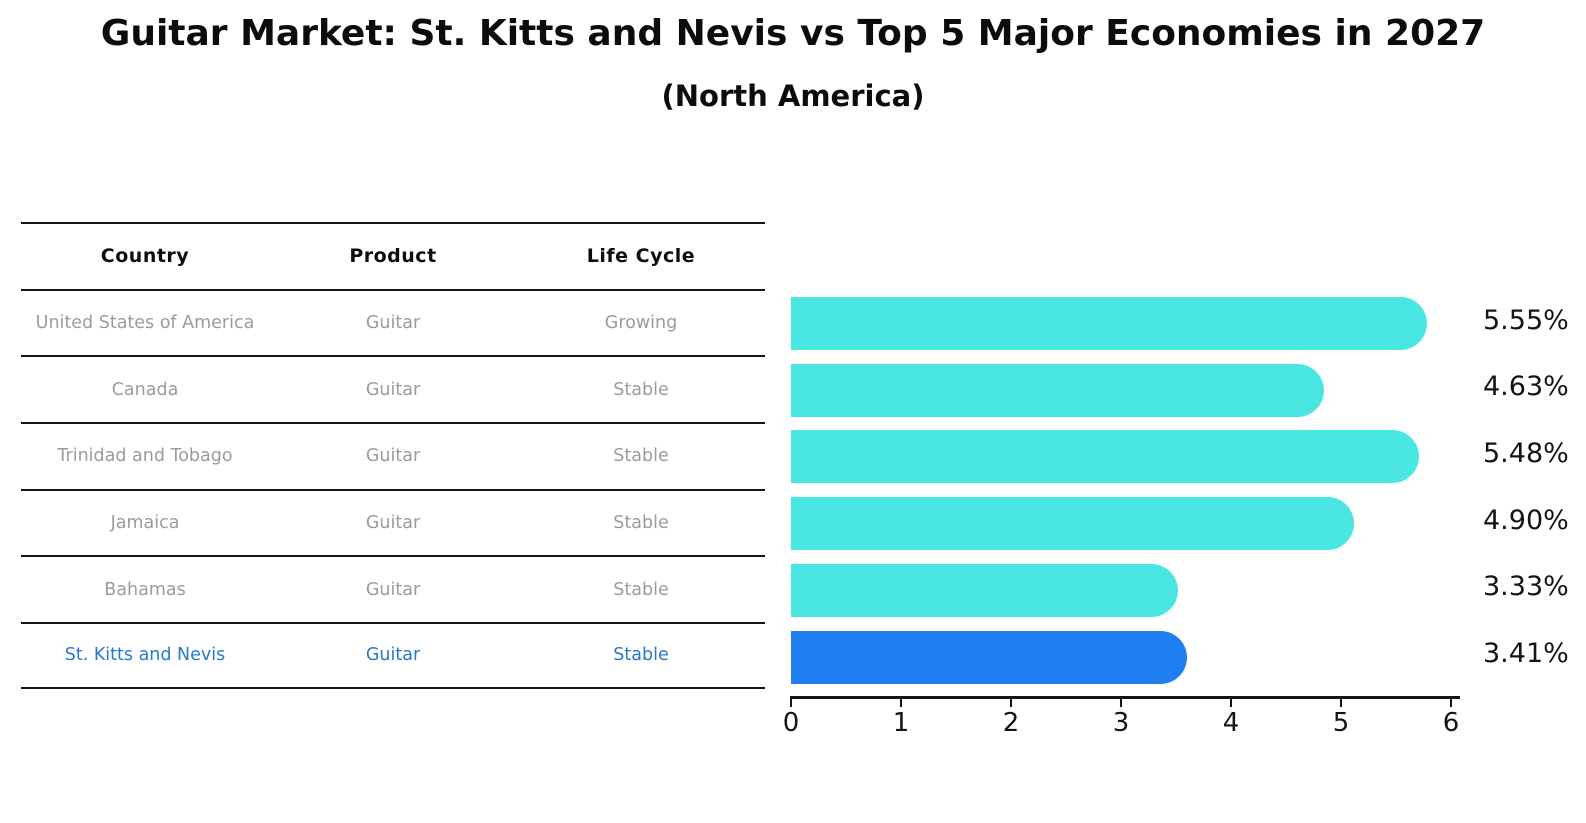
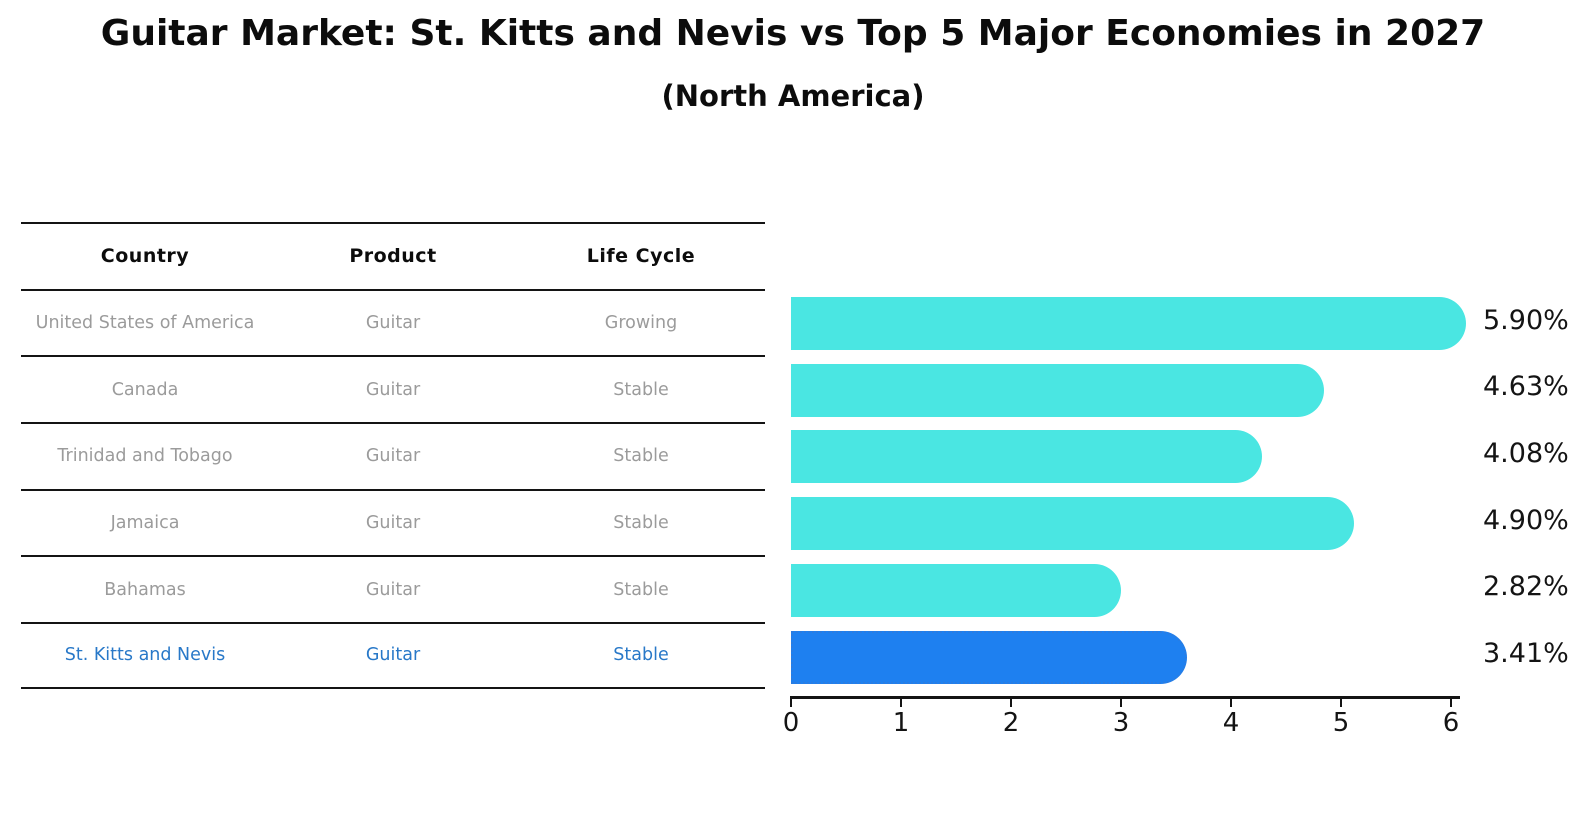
United States of America: 5.55% -> 5.90%
Trinidad and Tobago: 5.48% -> 4.08%
Bahamas: 3.33% -> 2.82%
